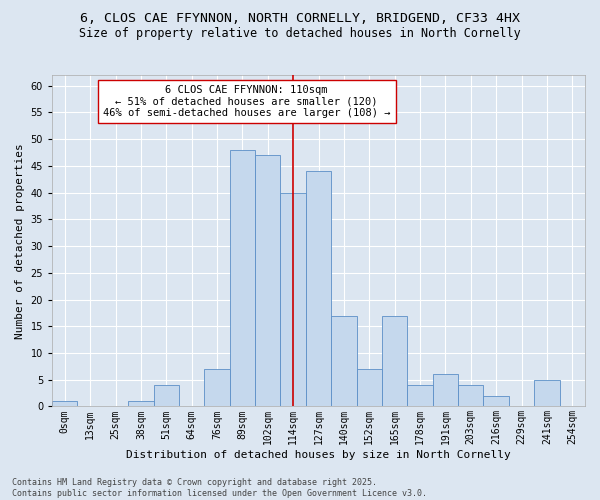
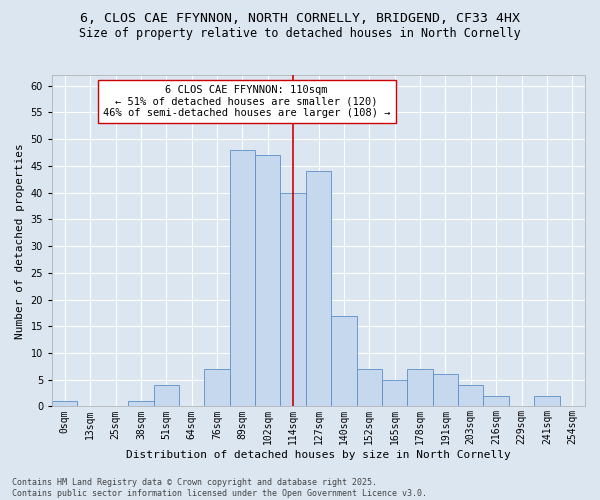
165sqm: 17 -> 5
178sqm: 4 -> 7
241sqm: 5 -> 2
